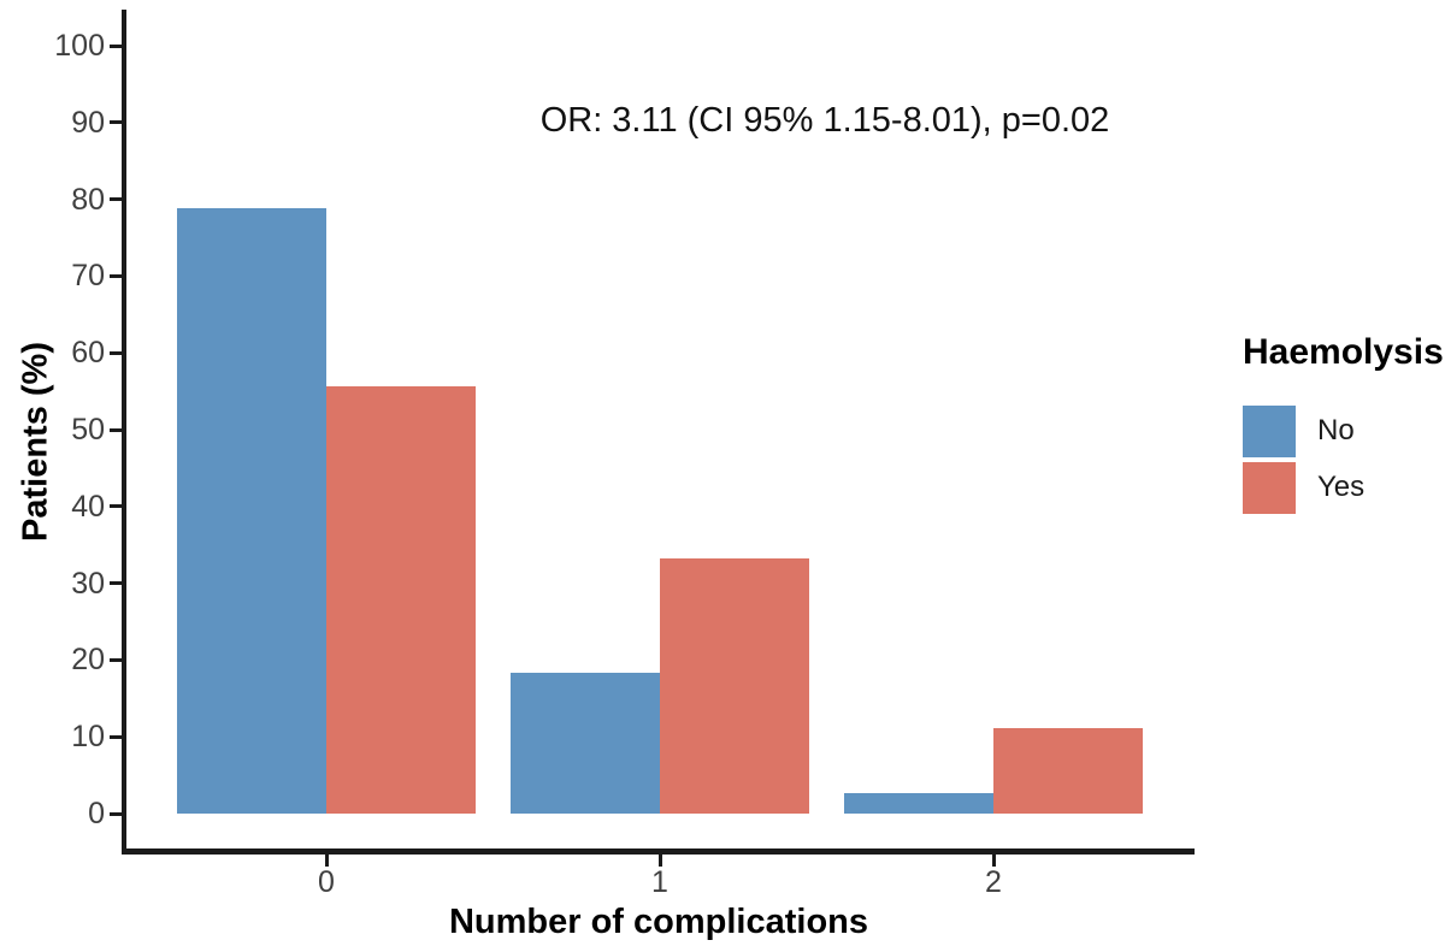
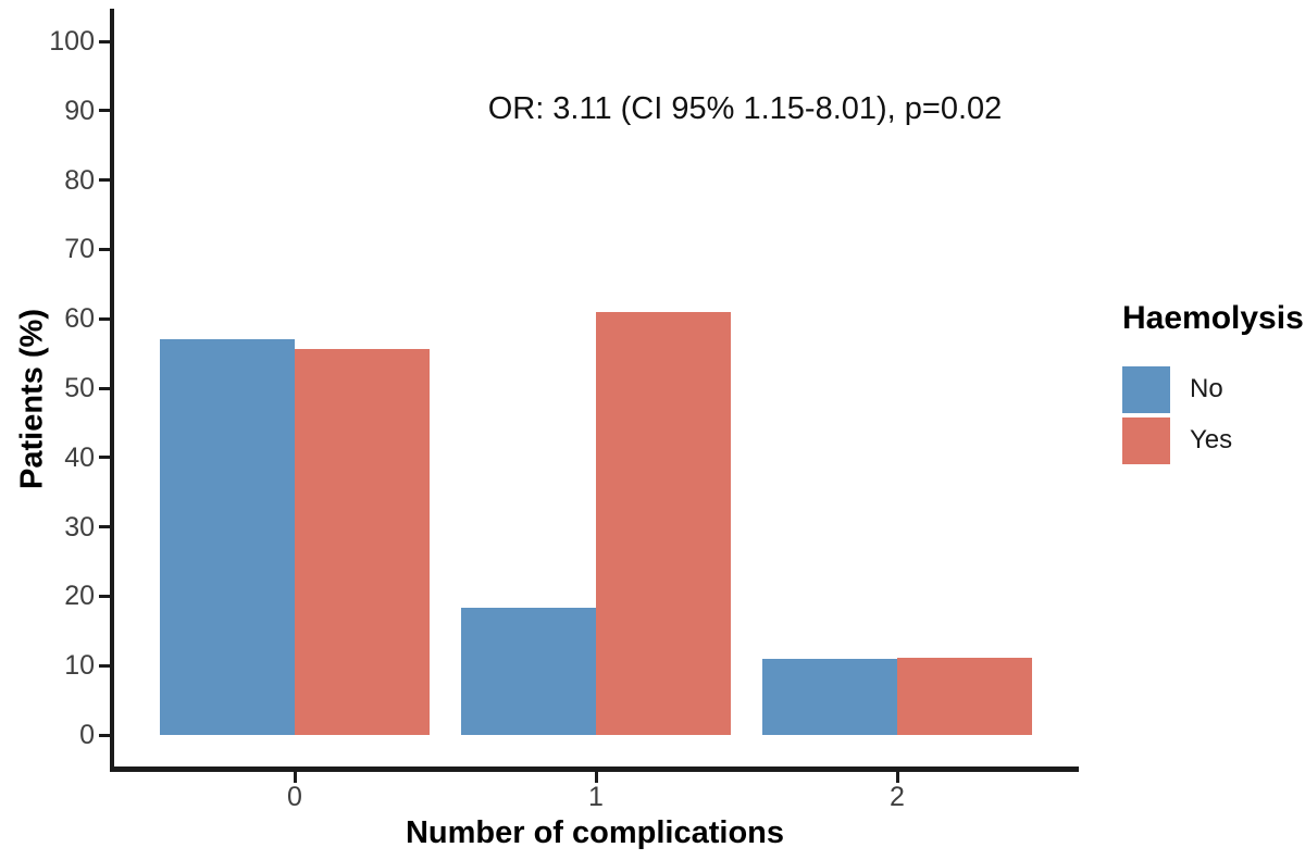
No/0: 79 -> 57
Yes/1: 33 -> 61
No/2: 3 -> 11
